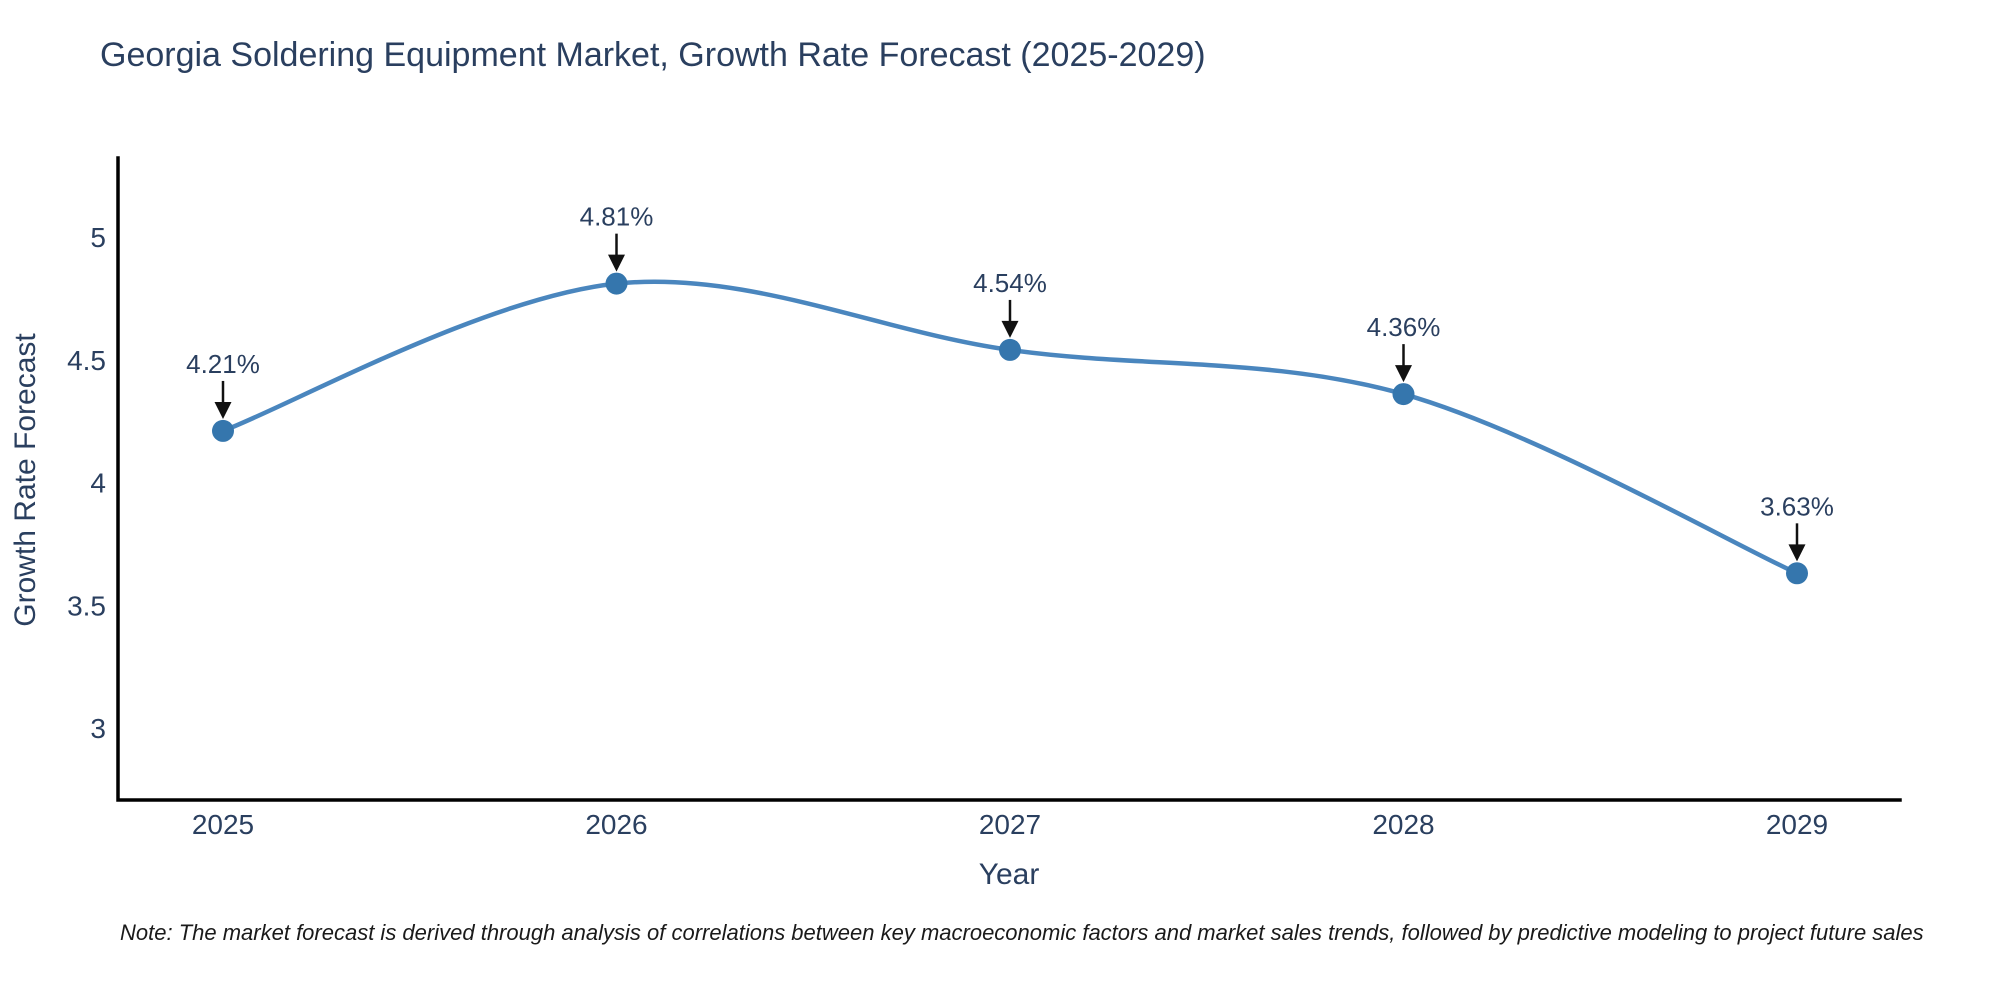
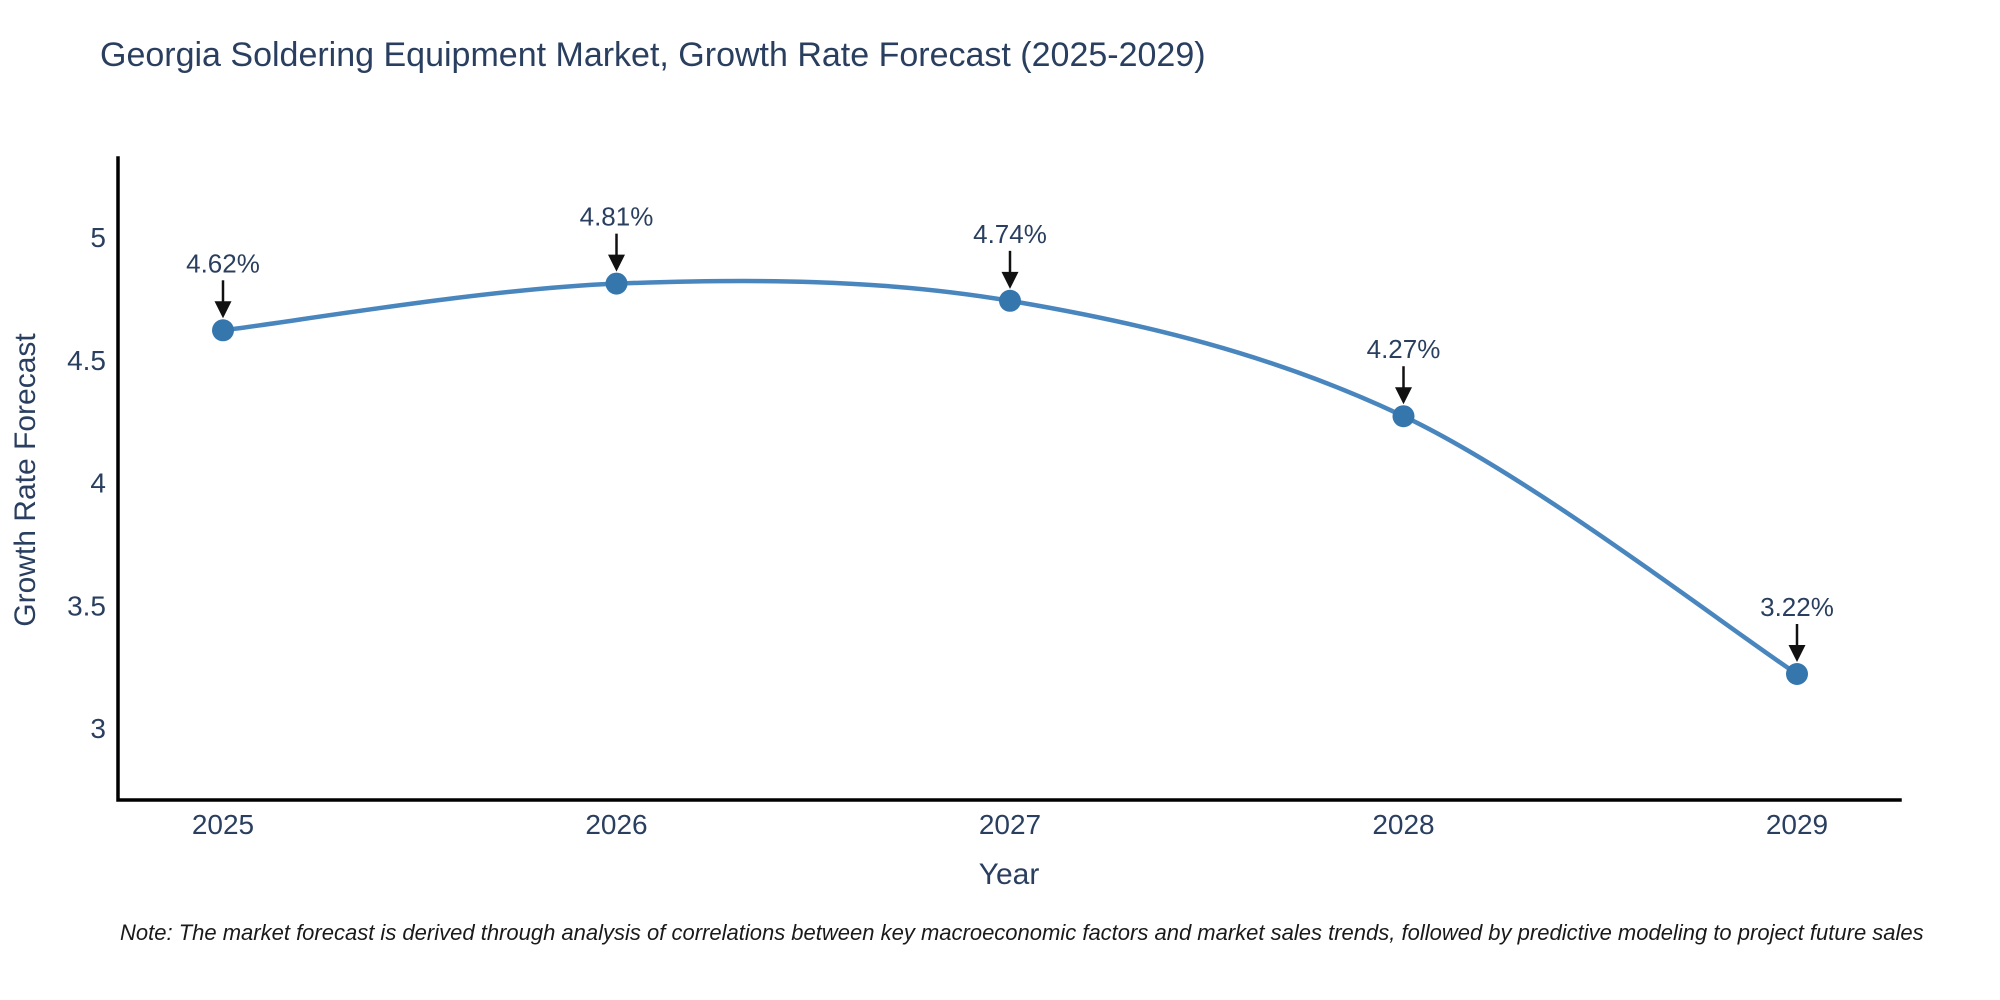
2025: 4.21% -> 4.62%
2027: 4.54% -> 4.74%
2028: 4.36% -> 4.27%
2029: 3.63% -> 3.22%
